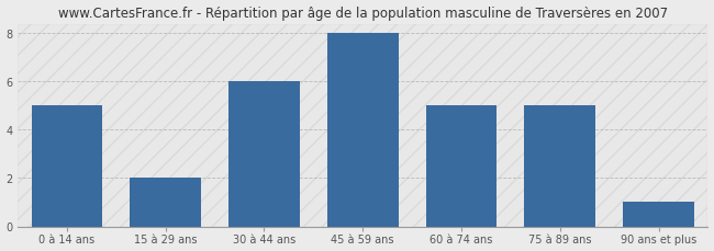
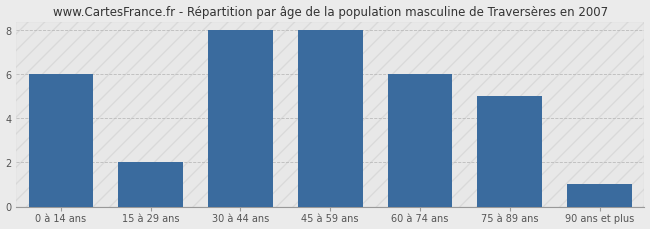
0 à 14 ans: 5 -> 6
30 à 44 ans: 6 -> 8
60 à 74 ans: 5 -> 6
